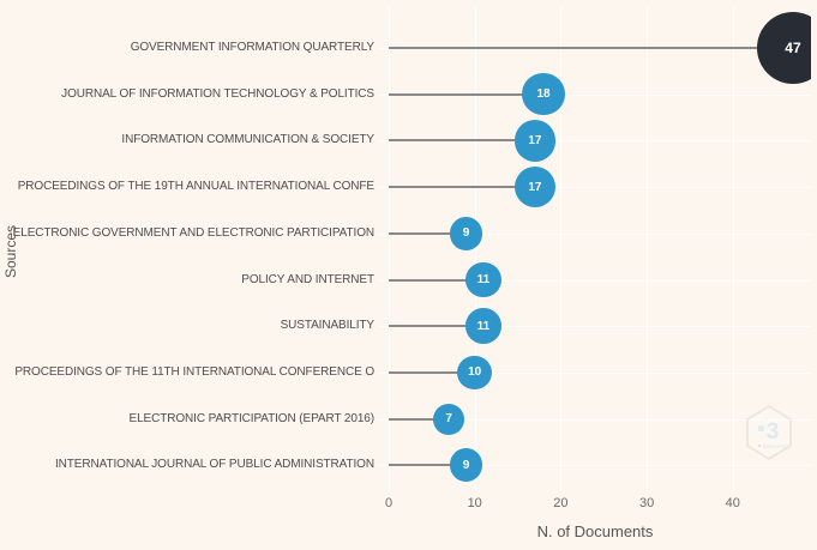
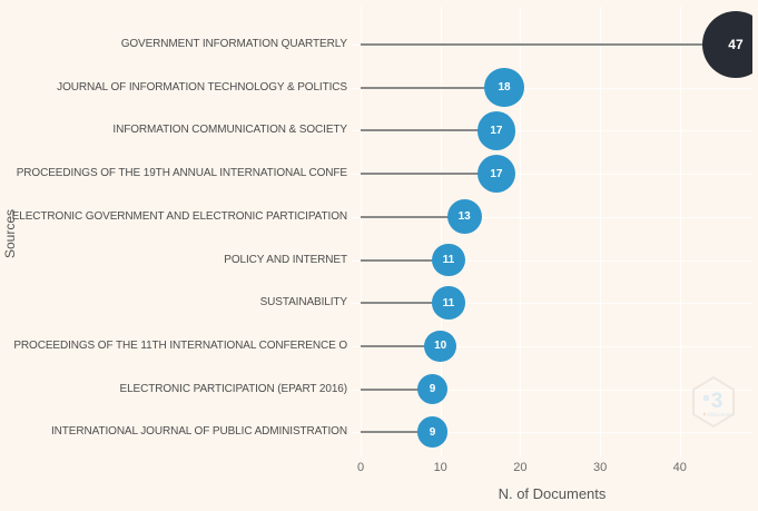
ELECTRONIC GOVERNMENT AND ELECTRONIC PARTICIPATION: 9 -> 13
ELECTRONIC PARTICIPATION (EPART 2016): 7 -> 9
